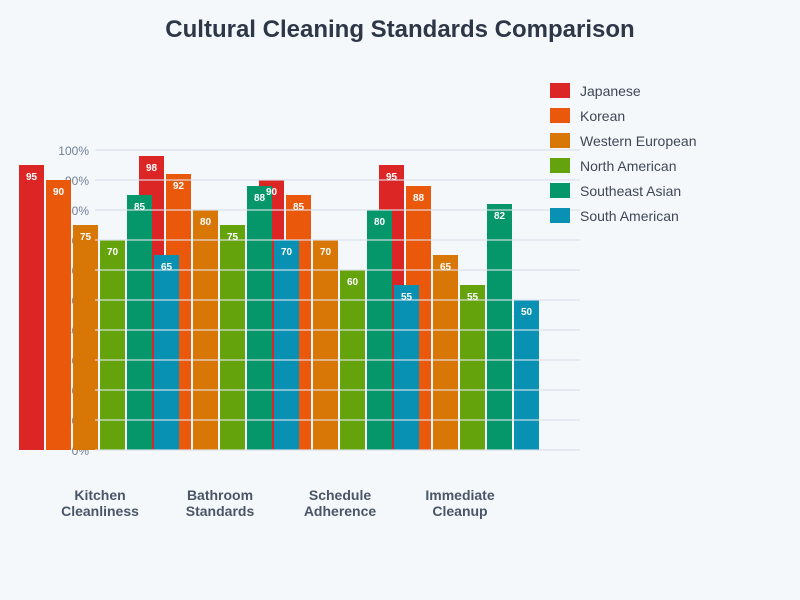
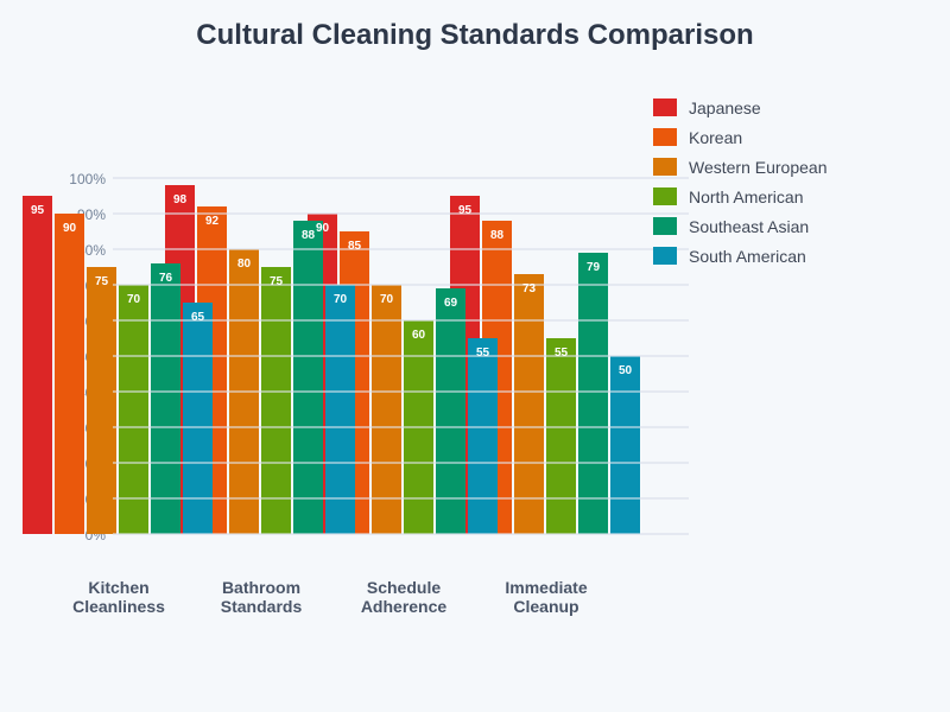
Southeast Asian/Kitchen Cleanliness: 85 -> 76
Southeast Asian/Schedule Adherence: 80 -> 69
Western European/Immediate Cleanup: 65 -> 73
Southeast Asian/Immediate Cleanup: 82 -> 79
